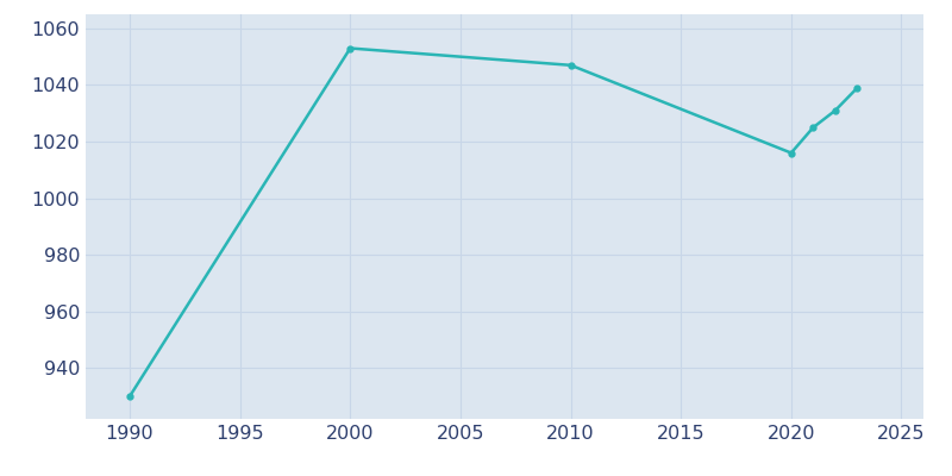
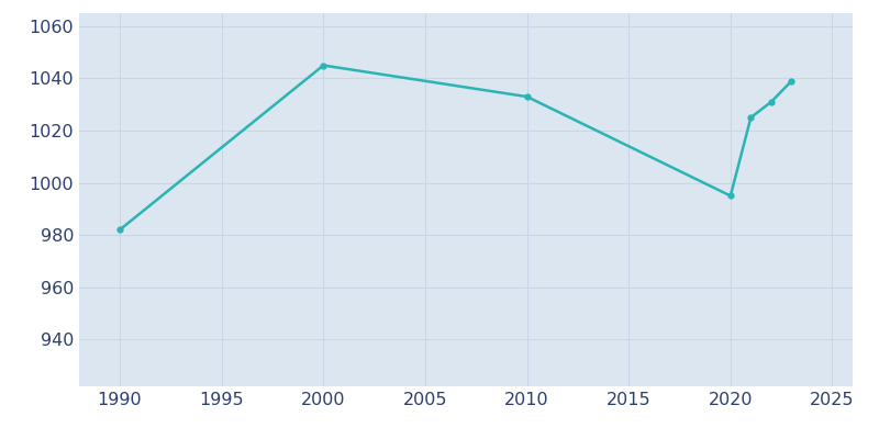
1990: 930 -> 982
2000: 1053 -> 1045
2010: 1047 -> 1033
2020: 1016 -> 995
